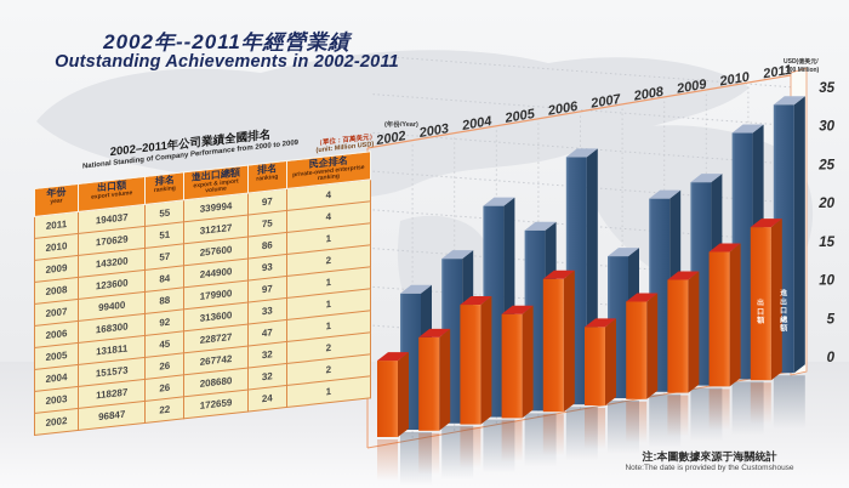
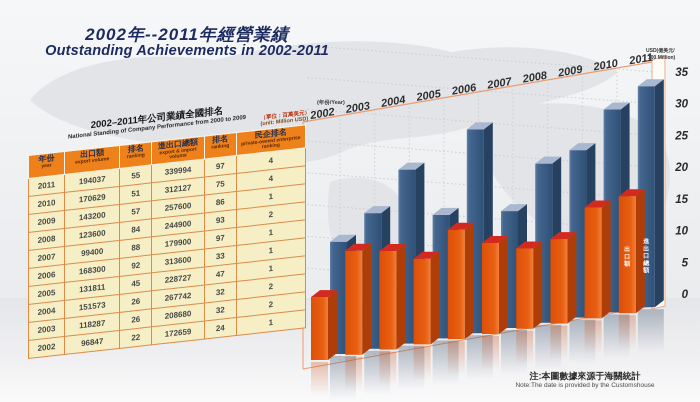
出口額/2003: 12 -> 16
進出口總額/2005: 23 -> 19
出口額/2007: 10 -> 14
出口額/2009: 14 -> 13
出口額/2011: 19 -> 18
